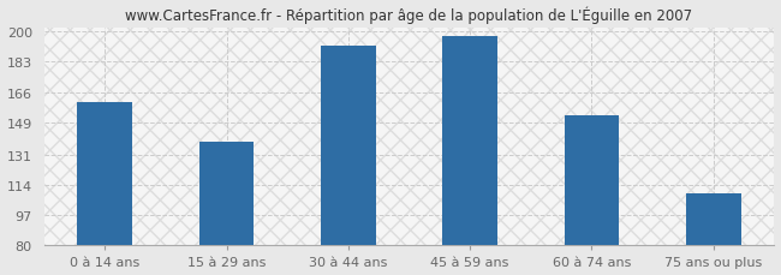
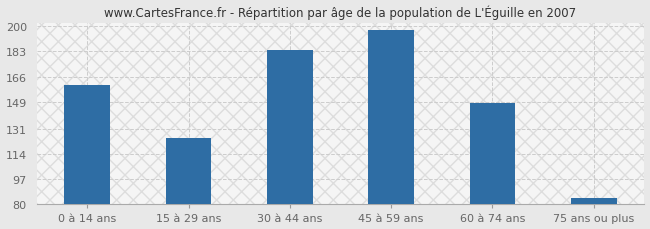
15 à 29 ans: 138 -> 125
30 à 44 ans: 192 -> 184
60 à 74 ans: 153 -> 148
75 ans ou plus: 109 -> 84
